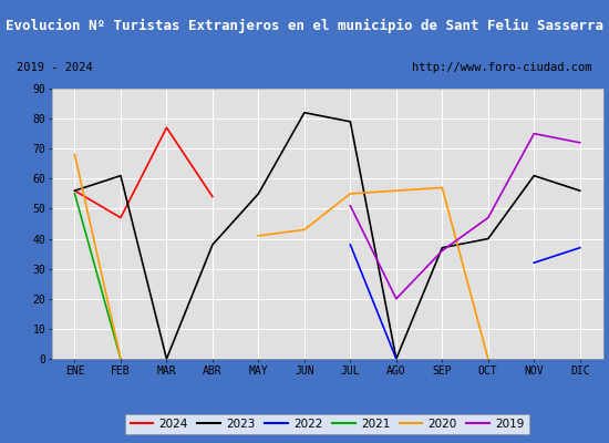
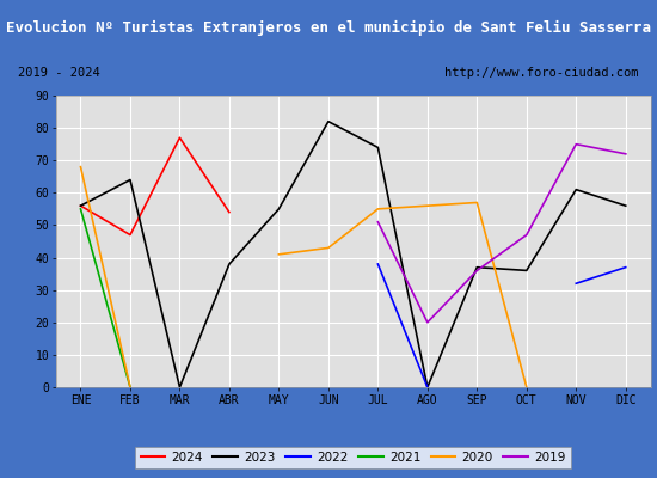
2023/FEB: 61 -> 64
2023/JUL: 79 -> 74
2023/OCT: 40 -> 36
